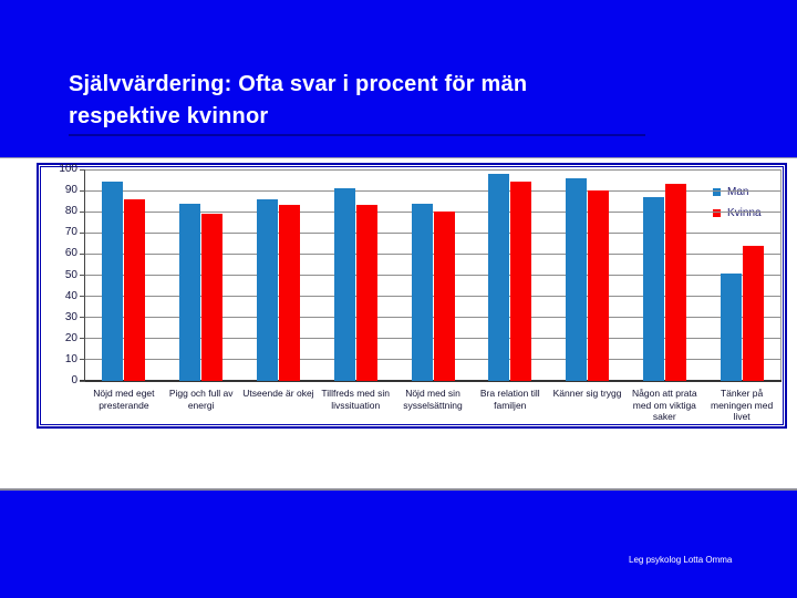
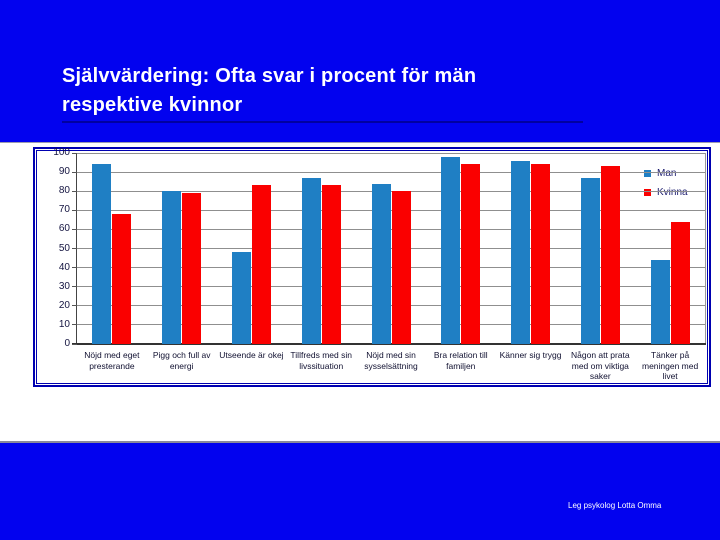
Kvinna/Nöjd med eget presterande: 86 -> 68
Man/Pigg och full av energi: 84 -> 80
Man/Utseende är okej: 86 -> 48
Man/Tillfreds med sin livssituation: 91 -> 87
Kvinna/Känner sig trygg: 90 -> 94
Man/Tänker på meningen med livet: 51 -> 44
